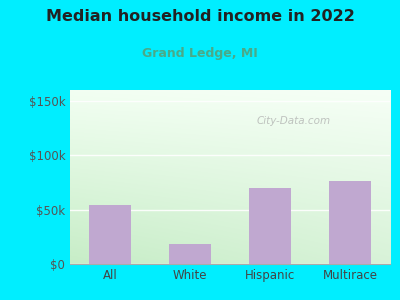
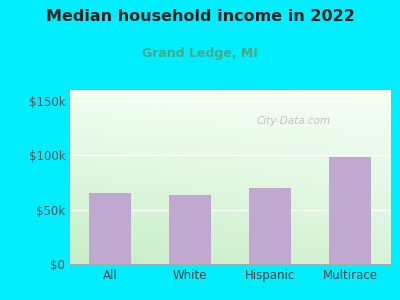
All: $54k -> $65k
White: $18k -> $63k
Multirace: $76k -> $98k
